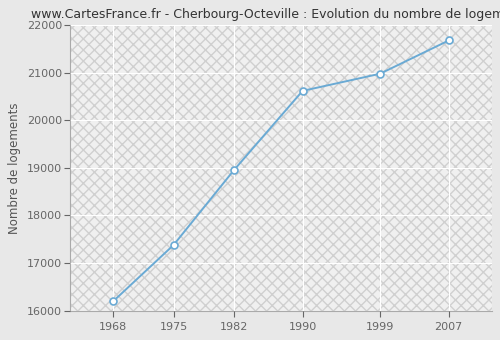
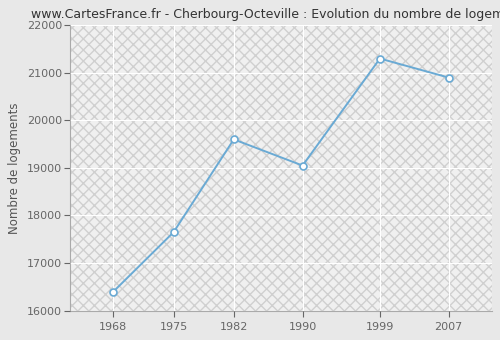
1968: 16200 -> 16400
1975: 17380 -> 17650
1982: 18950 -> 19600
1990: 20620 -> 19050
1999: 20980 -> 21300
2007: 21680 -> 20900
